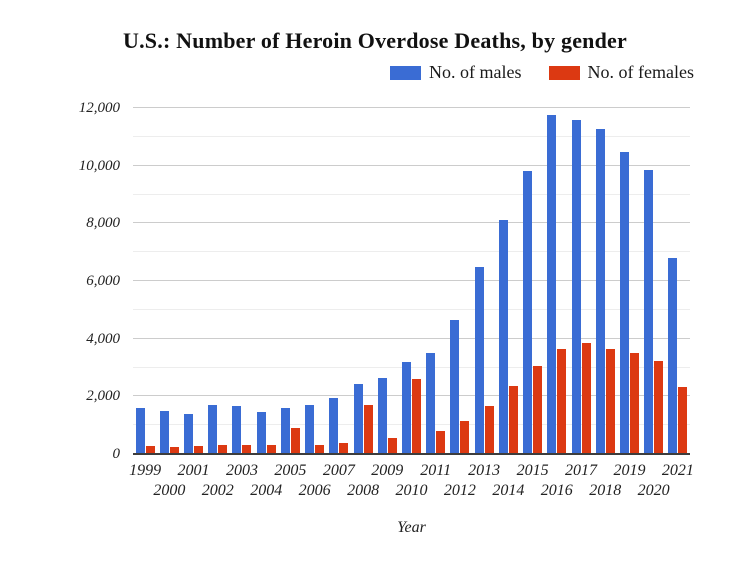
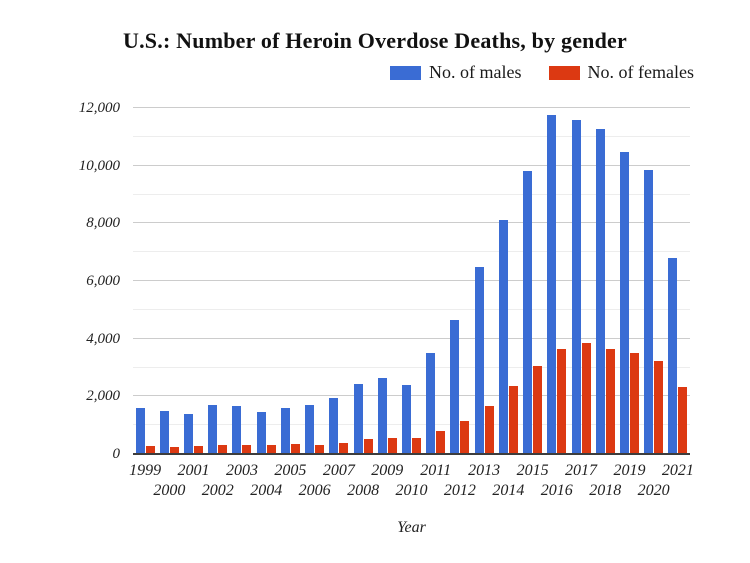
No. of females/2005: 900 -> 400
No. of females/2008: 1700 -> 500
No. of males/2010: 3200 -> 2400
No. of females/2010: 2600 -> 600
